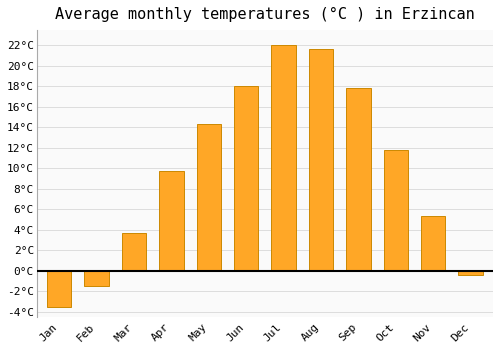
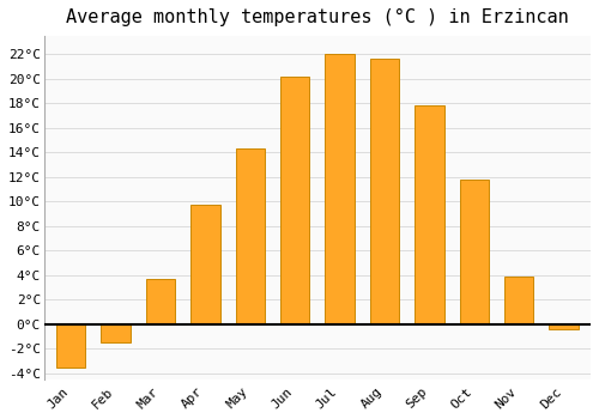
Jun: 18.0°C -> 20.2°C
Nov: 5.3°C -> 3.9°C
